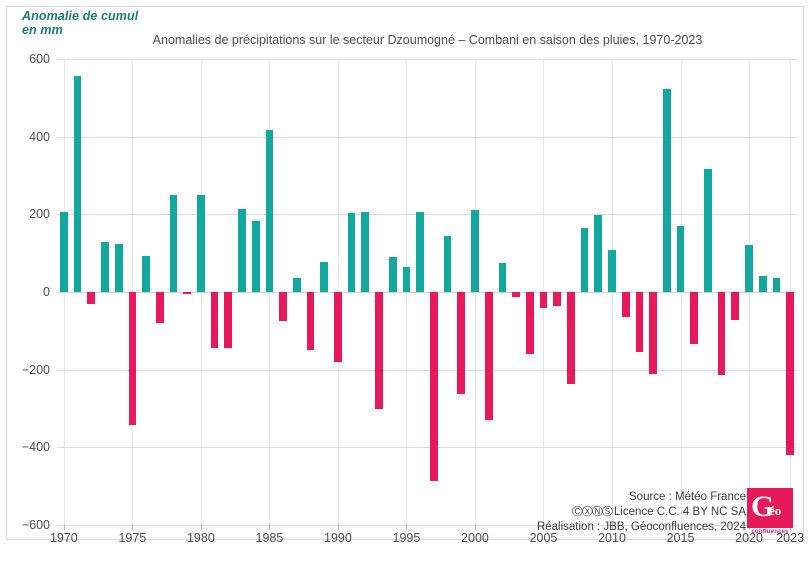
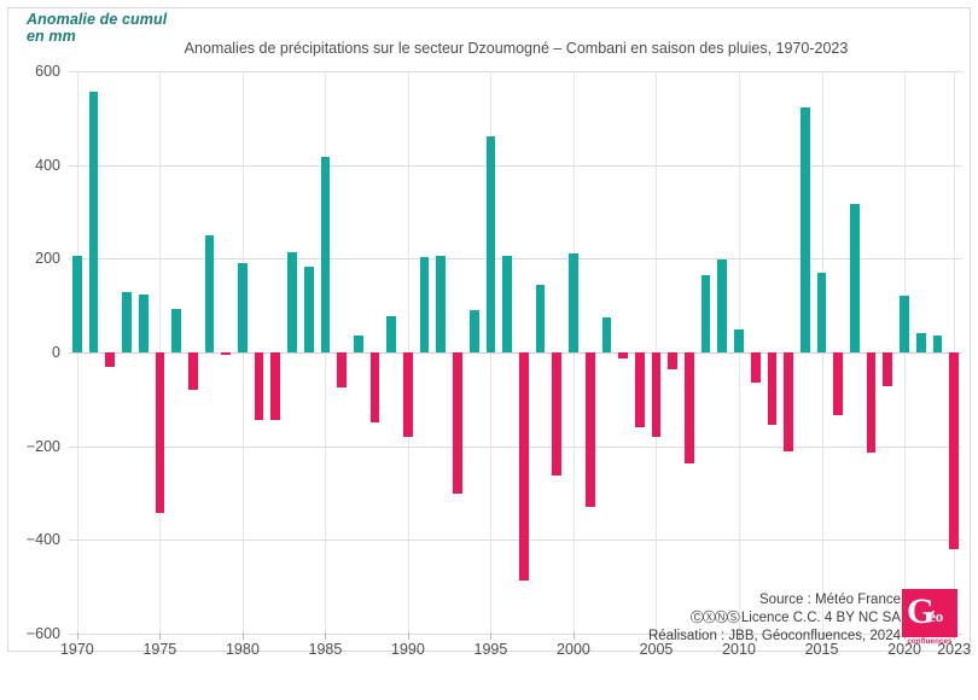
1980: 250 -> 190
1995: 60 -> 460
2005: -40 -> -180
2010: 110 -> 50
